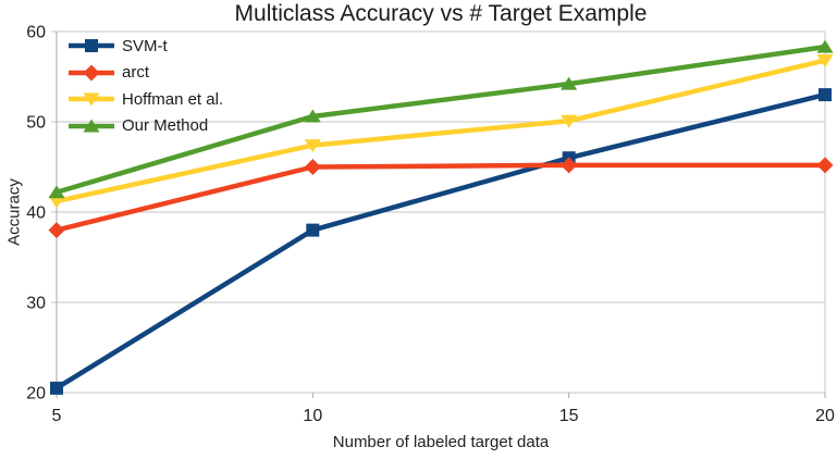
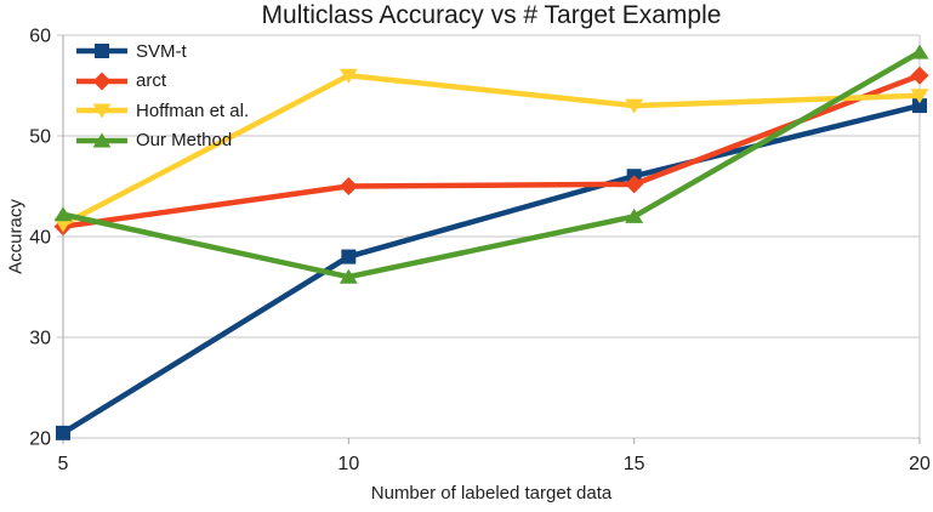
arct/5: 38 -> 41
Hoffman et al./10: 47 -> 56
Our Method/10: 51 -> 36
Hoffman et al./15: 50 -> 53
Our Method/15: 54 -> 42
arct/20: 45 -> 56
Hoffman et al./20: 57 -> 54
